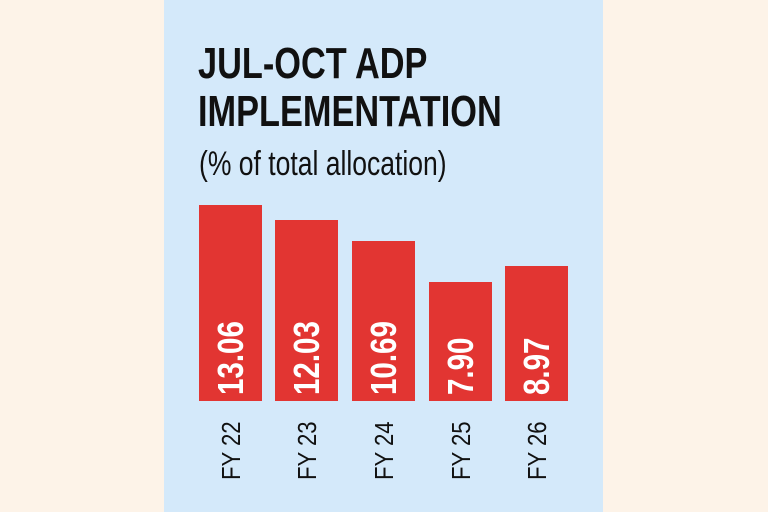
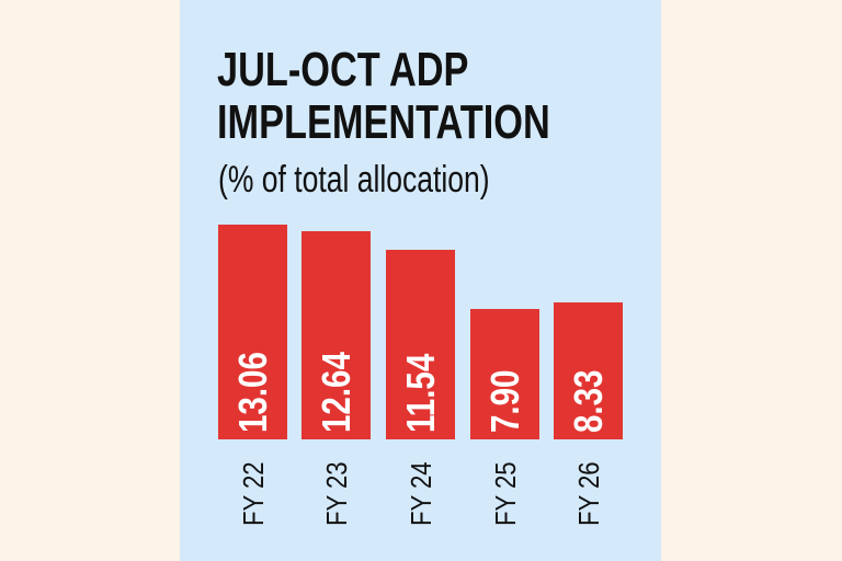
FY 23: 12.03 -> 12.64
FY 24: 10.69 -> 11.54
FY 26: 8.97 -> 8.33
